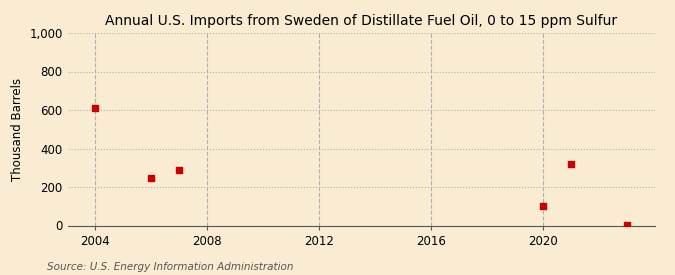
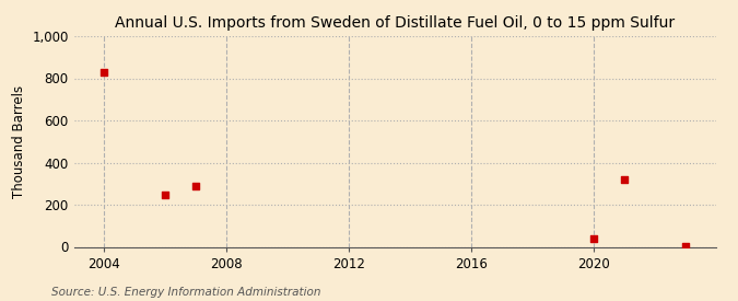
2004: 610 -> 830
2020: 100 -> 40
